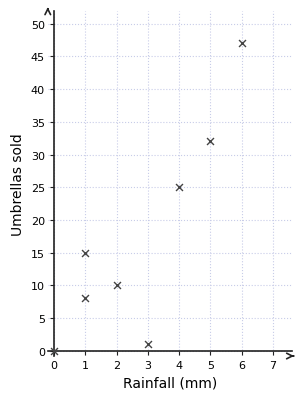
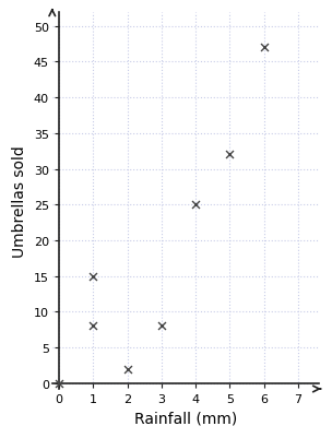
2: 10 -> 2
3: 1 -> 8
